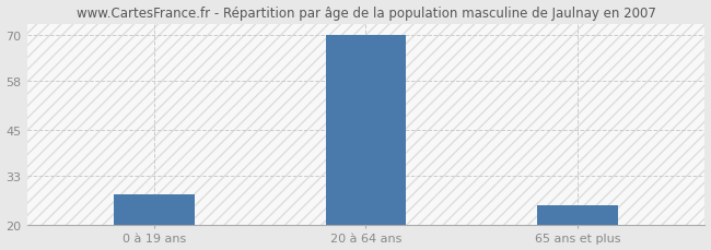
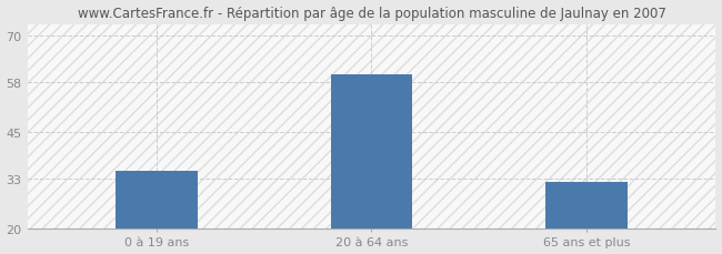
0 à 19 ans: 28 -> 35
20 à 64 ans: 70 -> 60
65 ans et plus: 25 -> 32
